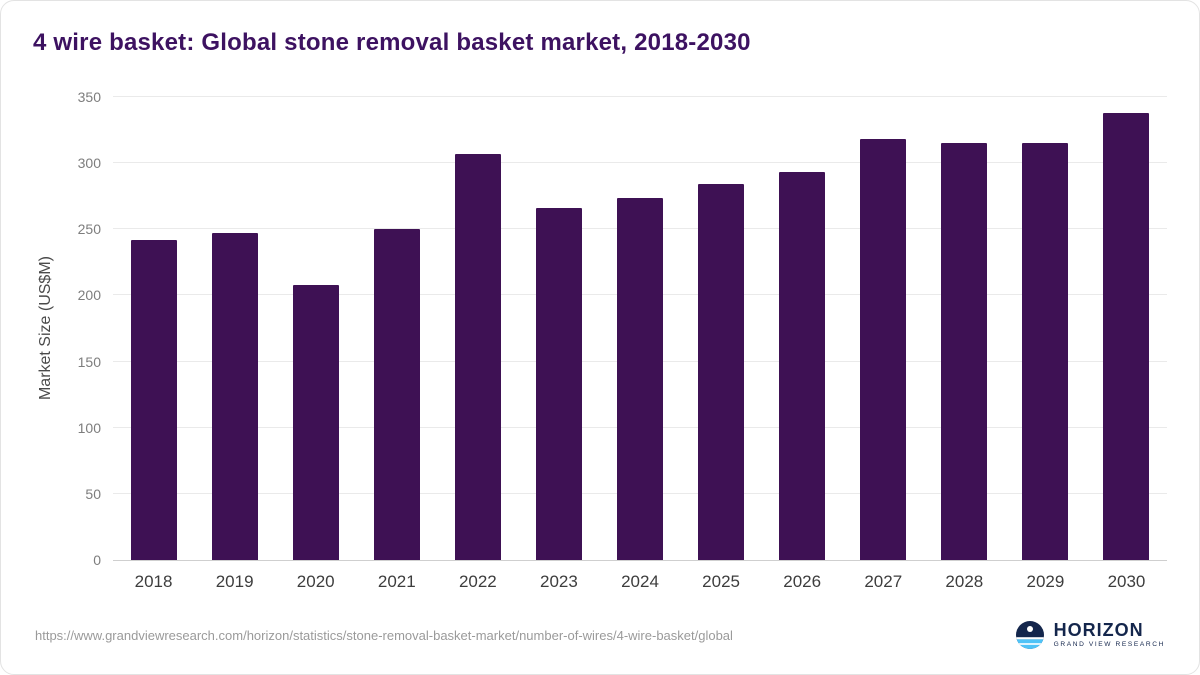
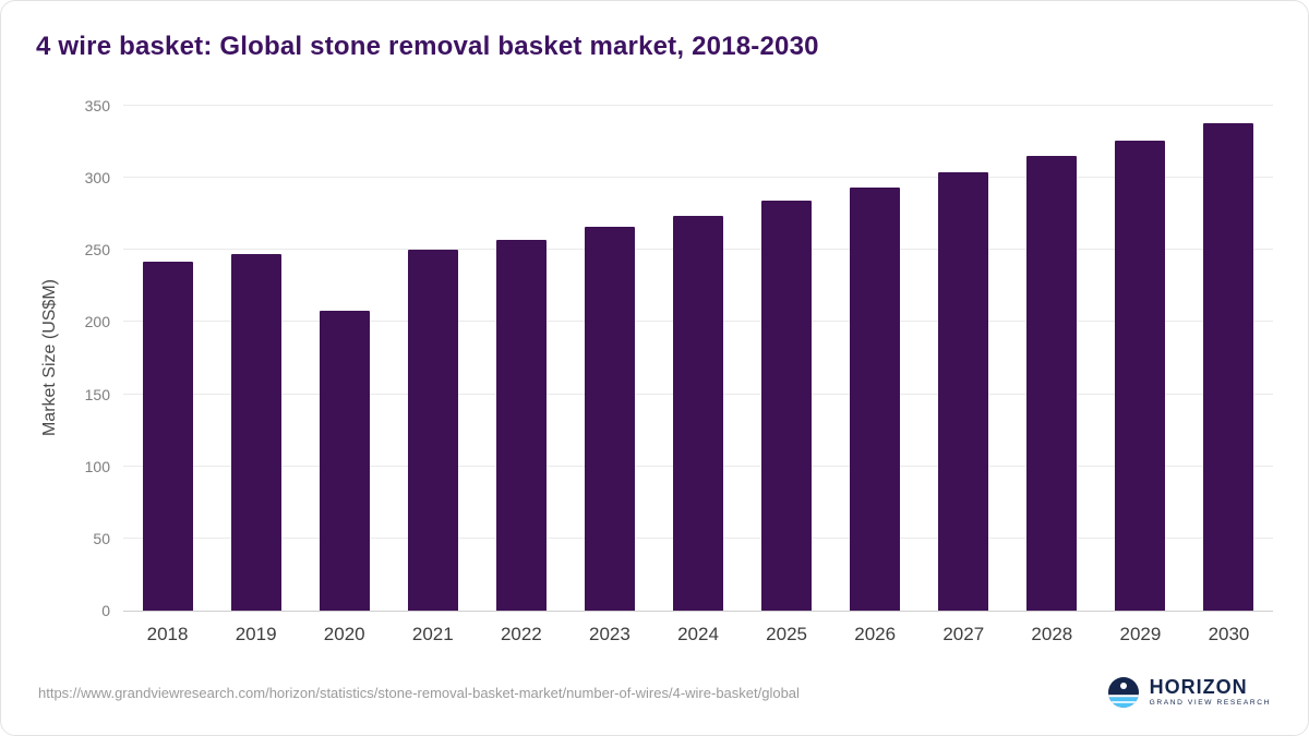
2022: 307 -> 257
2027: 318 -> 304
2029: 315 -> 326
